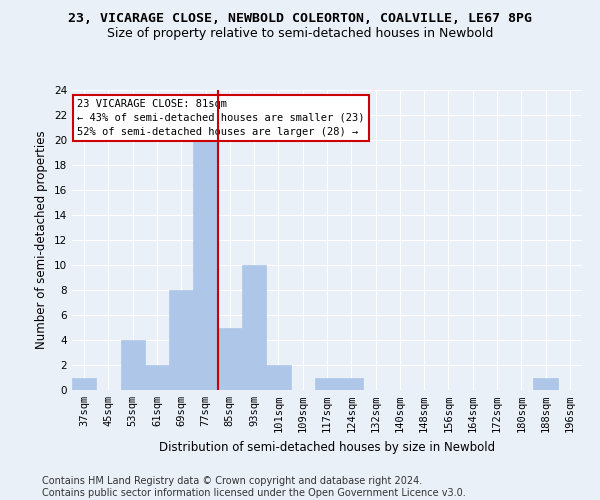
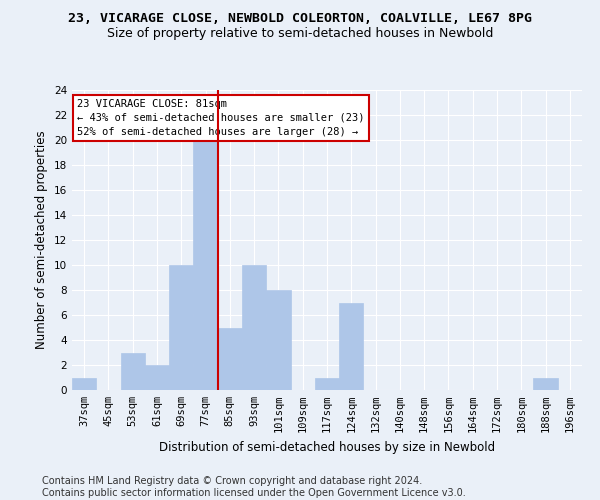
53sqm: 4 -> 3
69sqm: 8 -> 10
101sqm: 2 -> 8
124sqm: 1 -> 7
